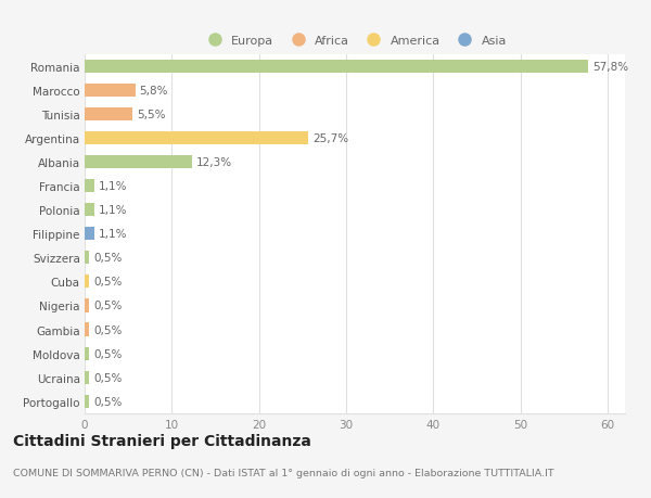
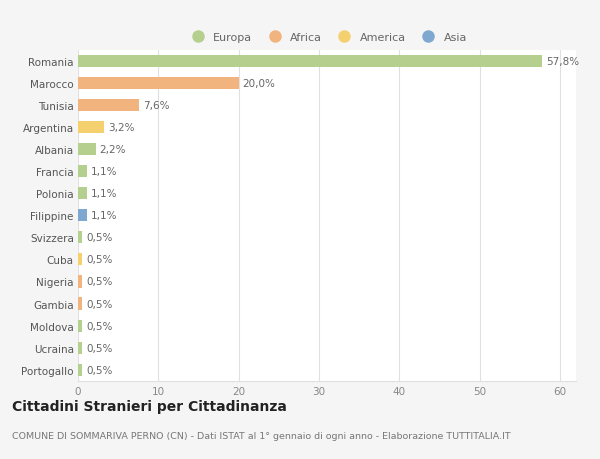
Marocco: 5,8% -> 20,0%
Tunisia: 5,5% -> 7,6%
Argentina: 25,7% -> 3,2%
Albania: 12,3% -> 2,2%
